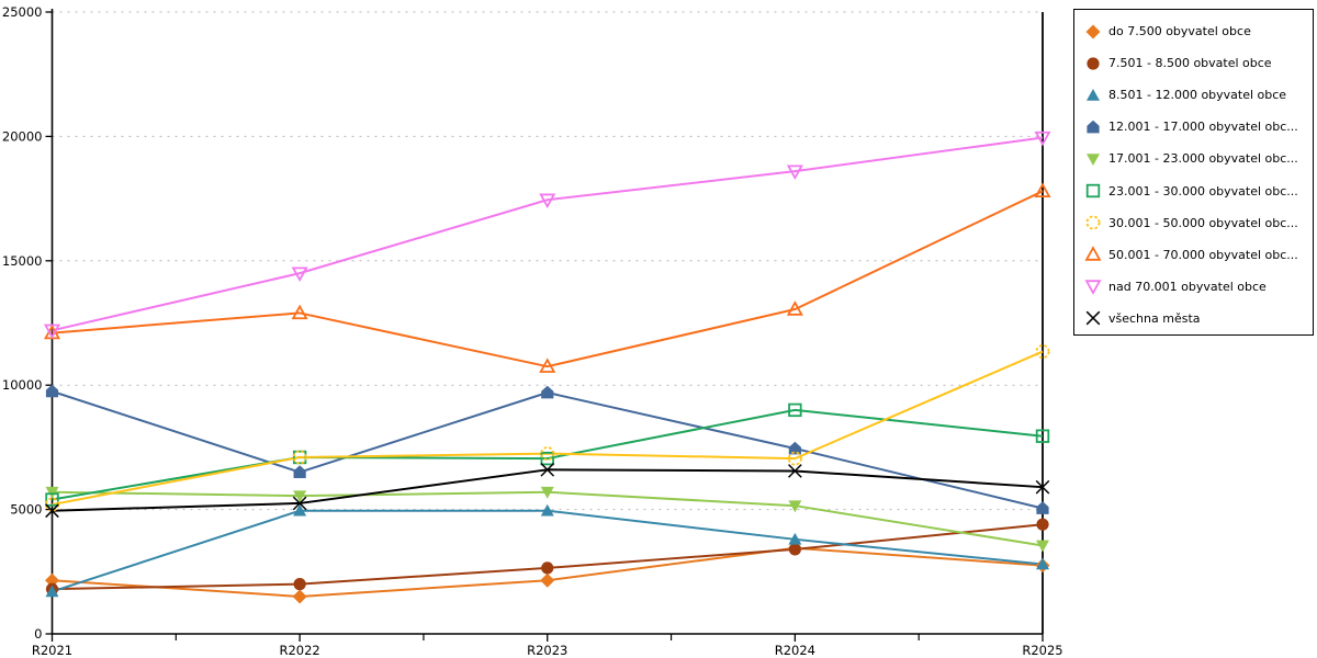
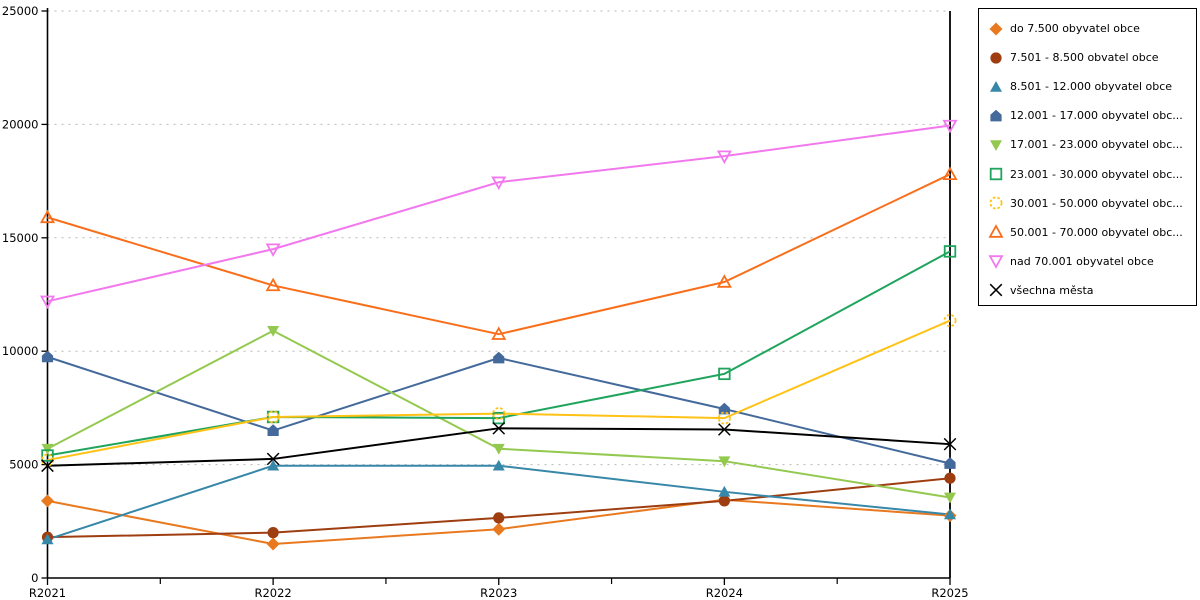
do 7.500 obyvatel obce/R2021: 2200 -> 3400
50.001 - 70.000 obyvatel obc.../R2021: 12100 -> 15900
17.001 - 23.000 obyvatel obc.../R2022: 5600 -> 10900
23.001 - 30.000 obyvatel obc.../R2025: 8000 -> 14400
